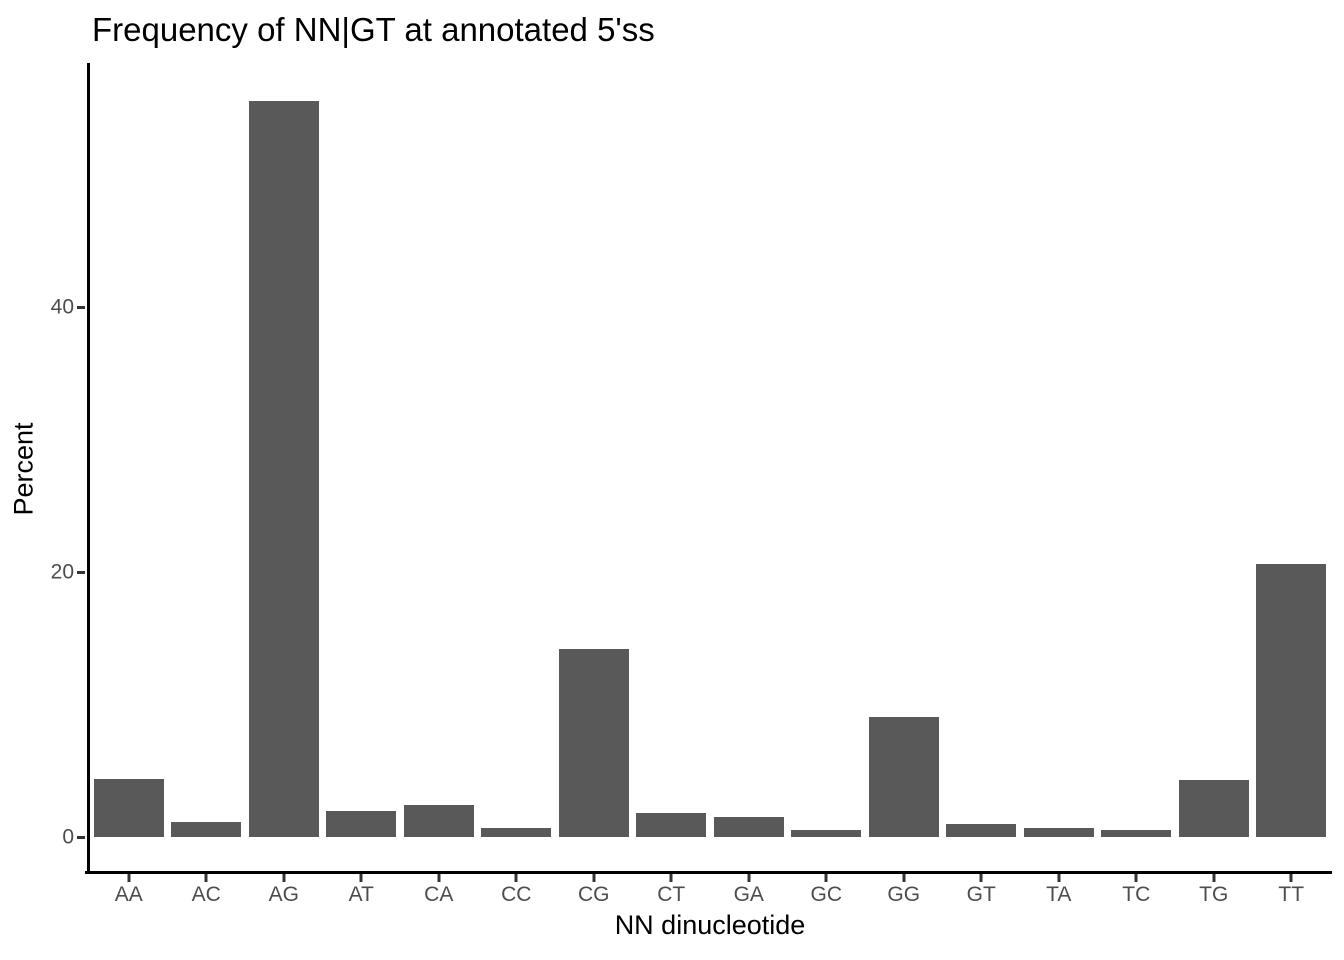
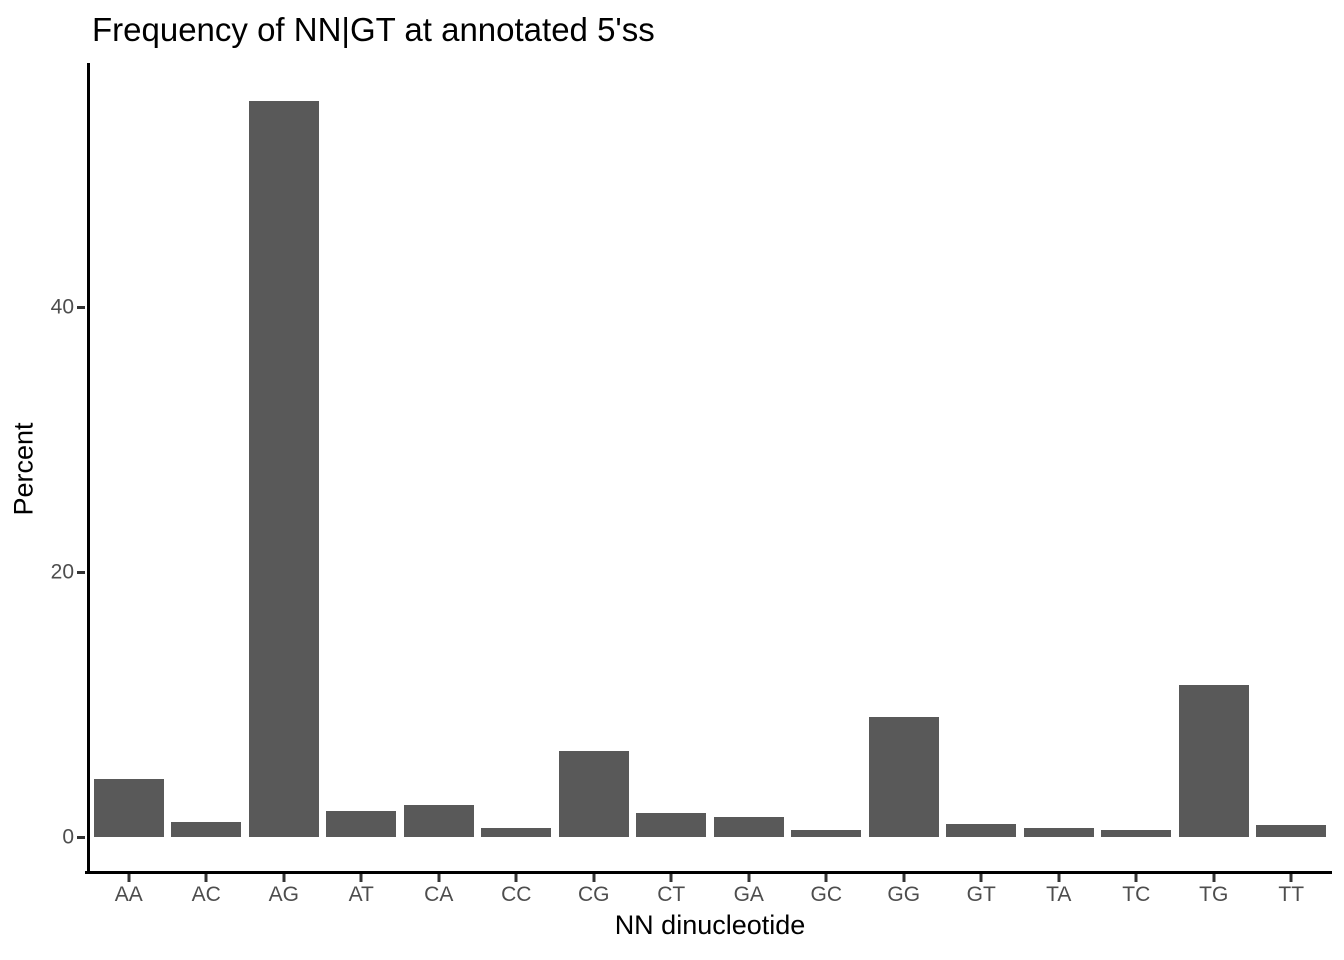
CG: 14.2 -> 6.5
TG: 4.3 -> 11.5
TT: 20.6 -> 0.9
